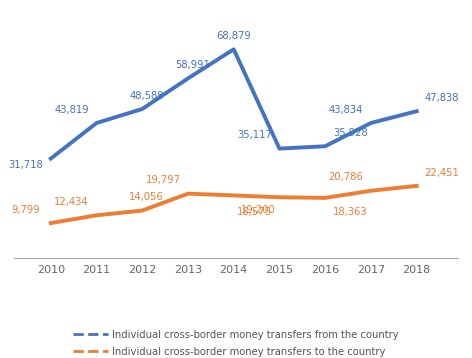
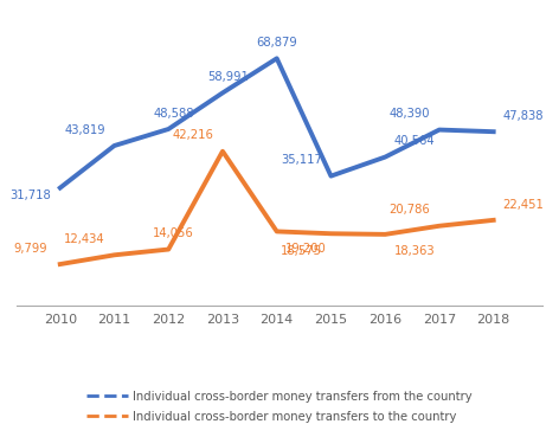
Individual cross-border money transfers to the country/2013: 19,797 -> 42,216
Individual cross-border money transfers from the country/2016: 35,928 -> 40,564
Individual cross-border money transfers from the country/2017: 43,834 -> 48,390
